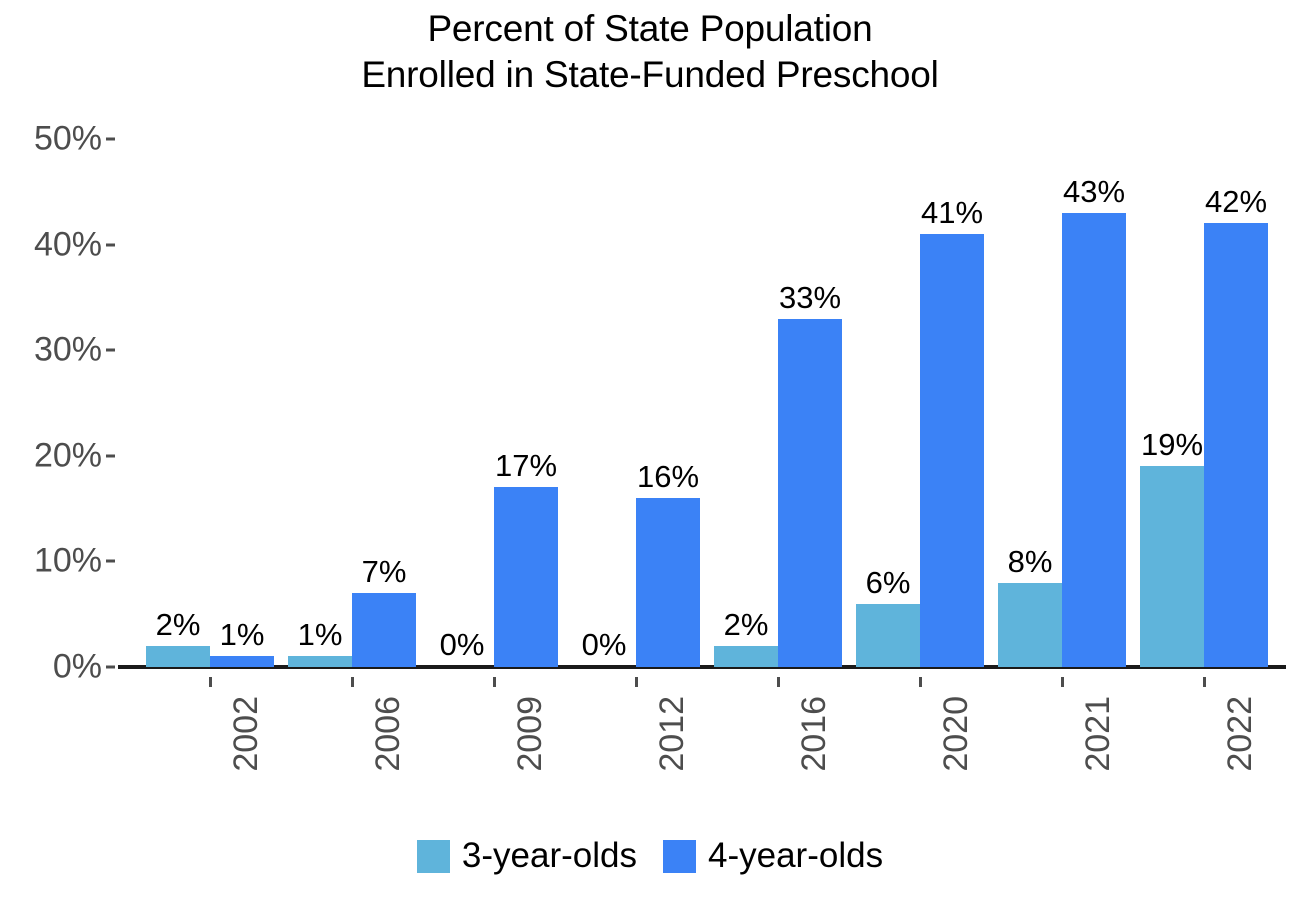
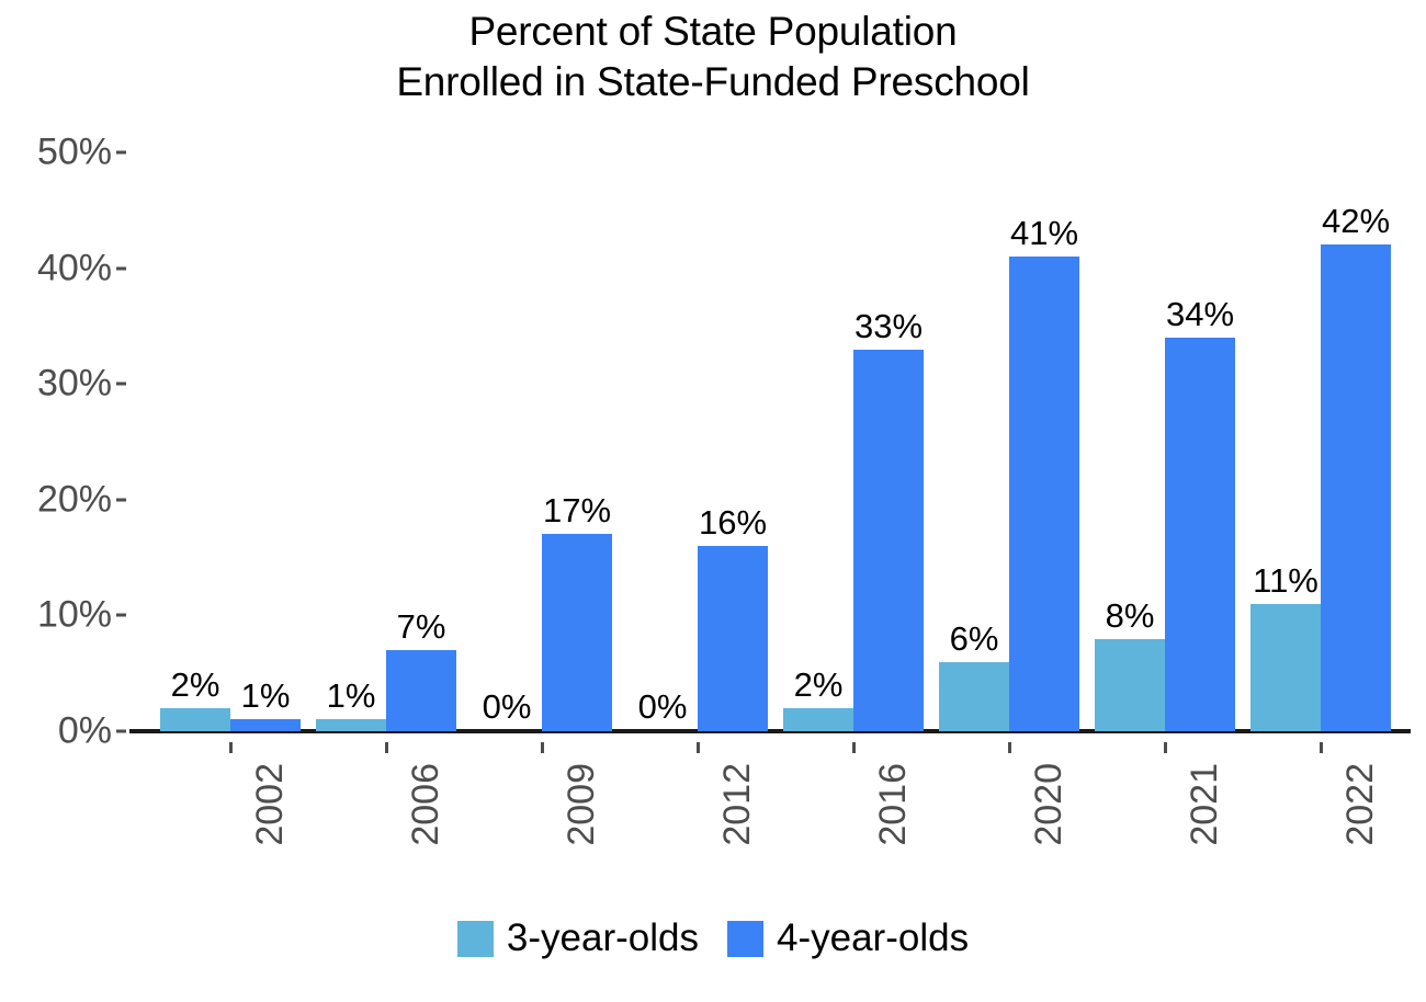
4-year-olds/2021: 43% -> 34%
3-year-olds/2022: 19% -> 11%
